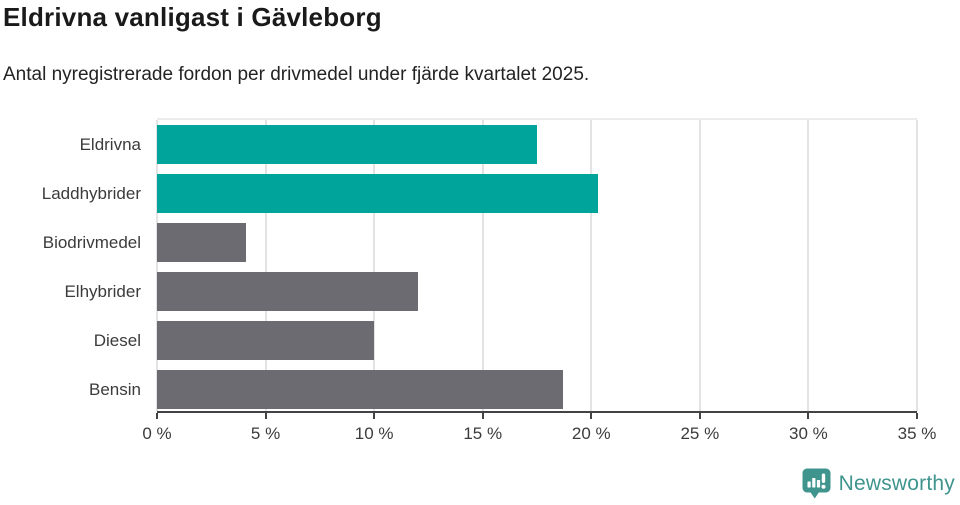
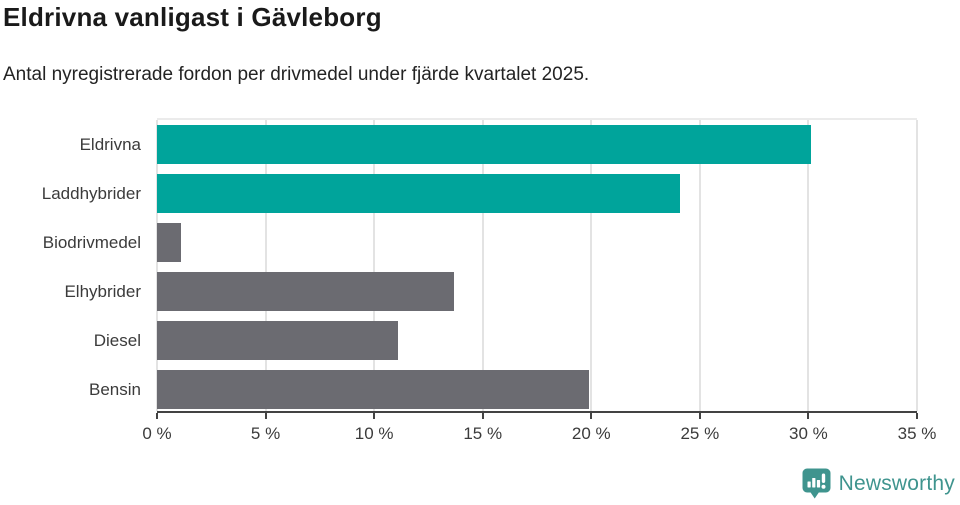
Eldrivna: 17.5% -> 30.1%
Laddhybrider: 20.3% -> 24.1%
Biodrivmedel: 4.1% -> 1.1%
Elhybrider: 12.0% -> 13.7%
Diesel: 10.0% -> 11.1%
Bensin: 18.7% -> 19.9%
